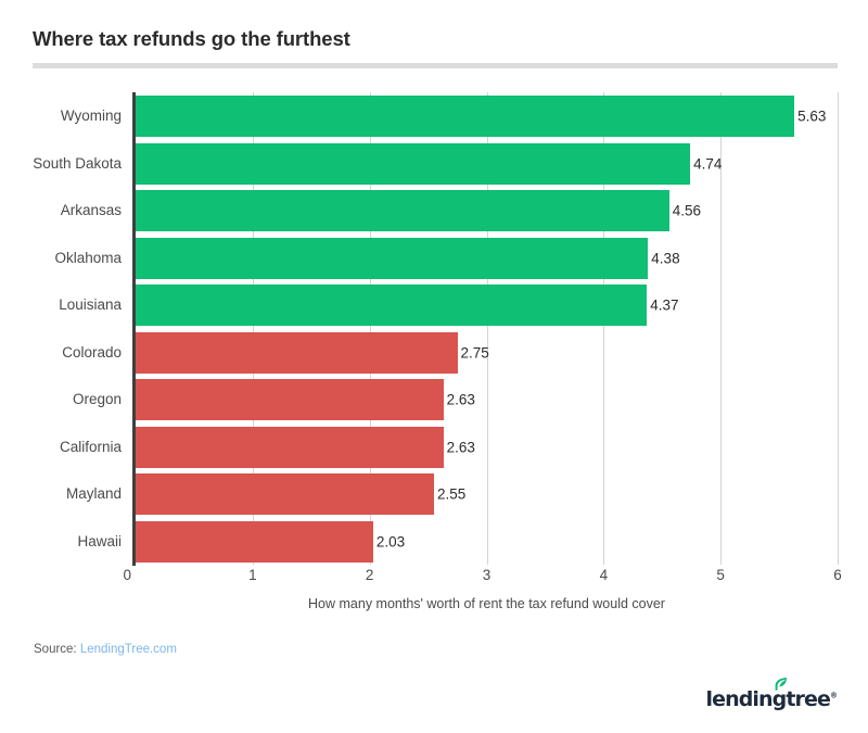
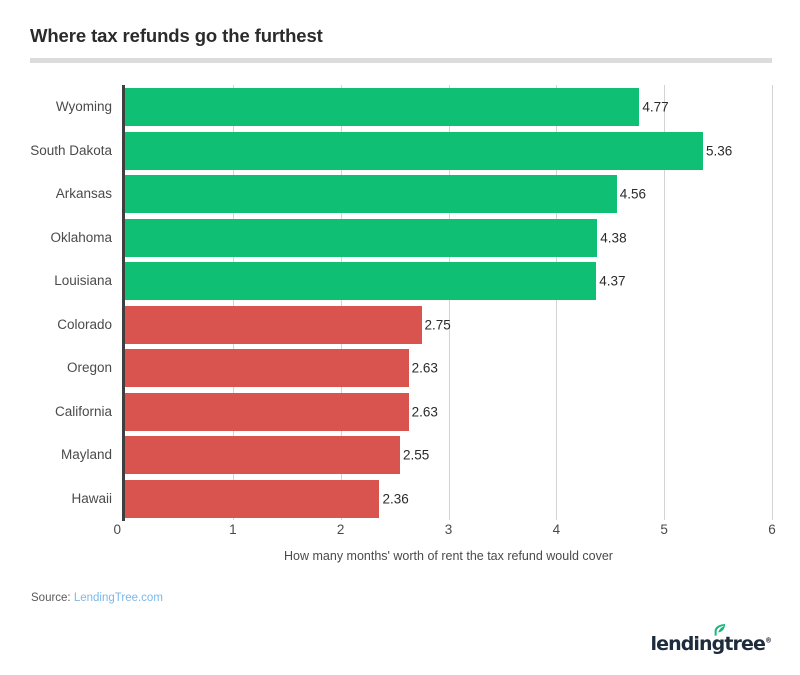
Wyoming: 5.63 -> 4.77
South Dakota: 4.74 -> 5.36
Hawaii: 2.03 -> 2.36
